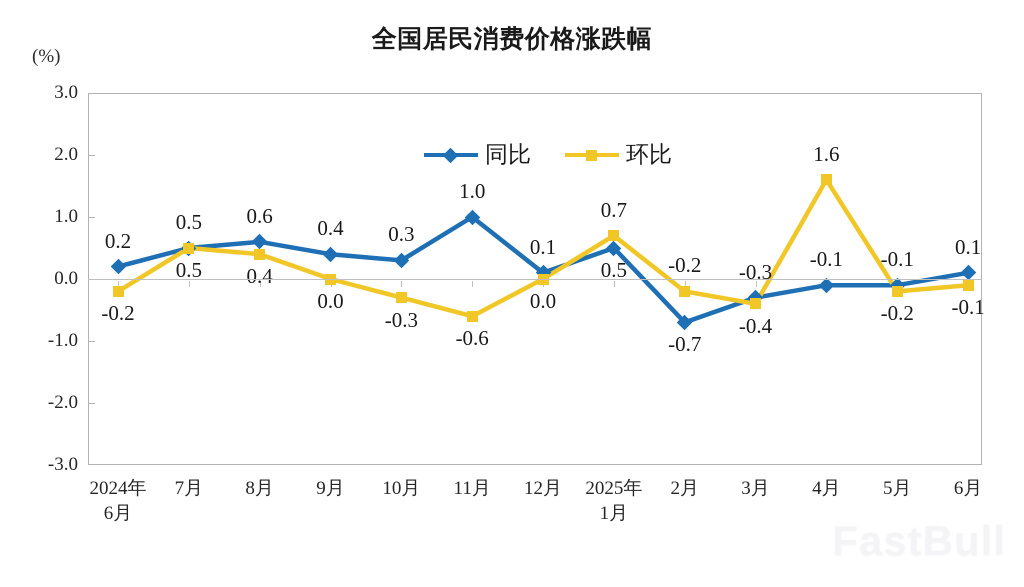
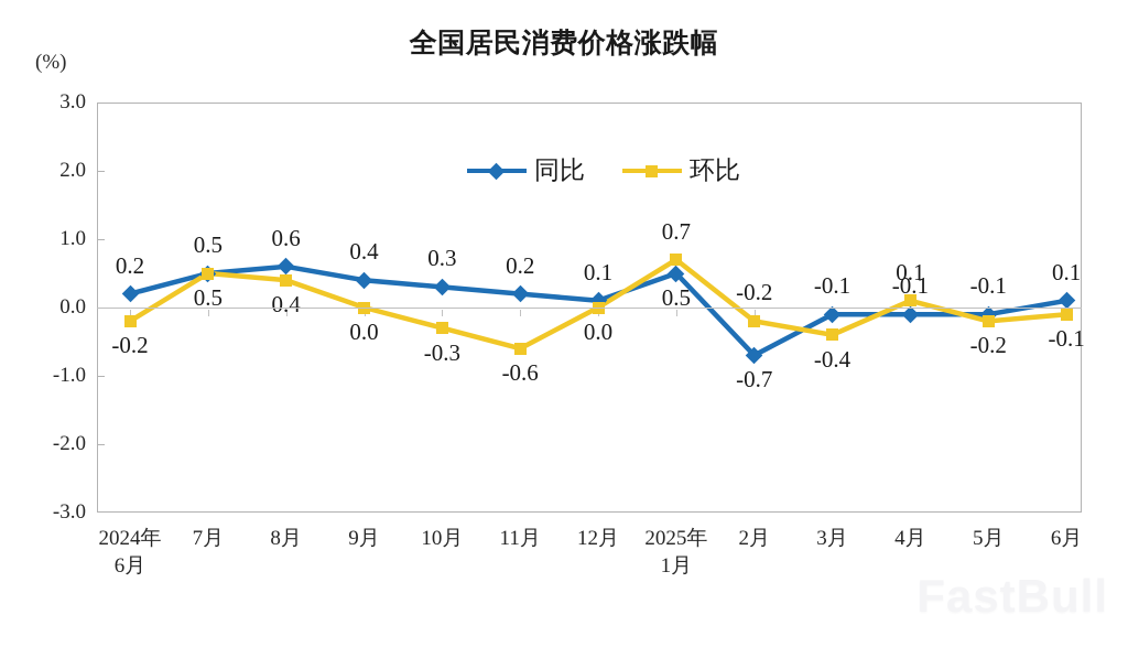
同比/11月: 1.0 -> 0.2
同比/3月: -0.3 -> -0.1
环比/4月: 1.6 -> 0.1
